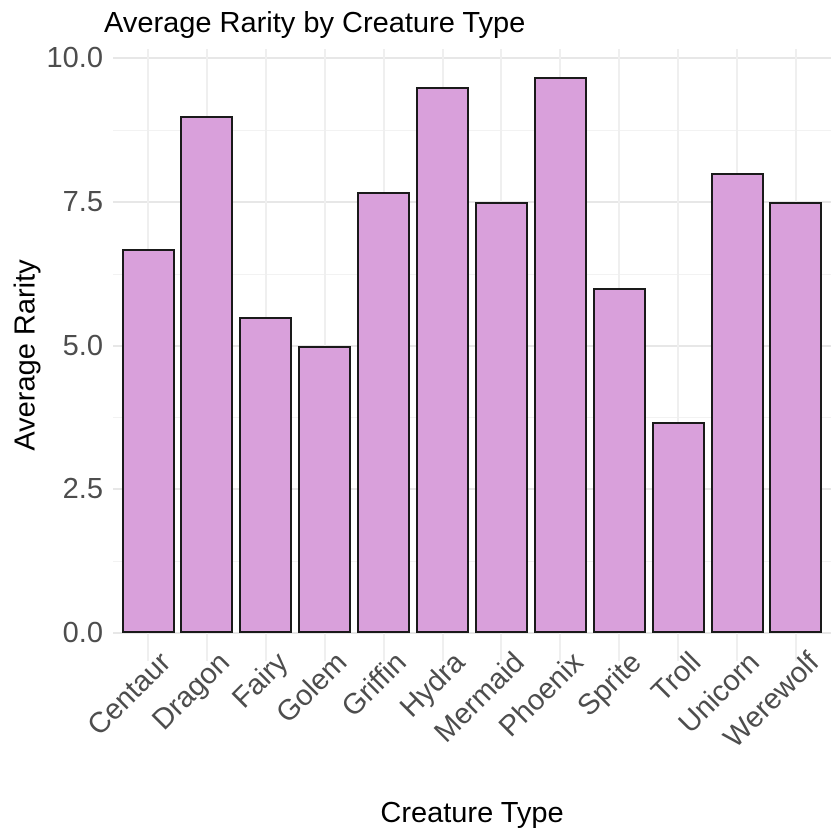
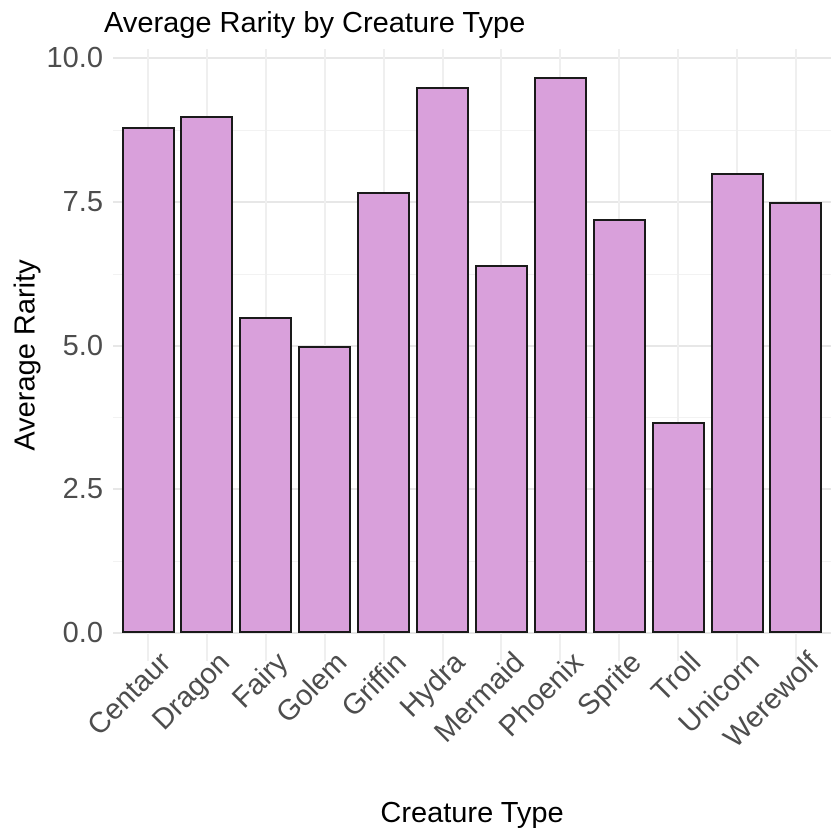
Centaur: 6.7 -> 8.8
Mermaid: 7.5 -> 6.4
Sprite: 6.0 -> 7.2
